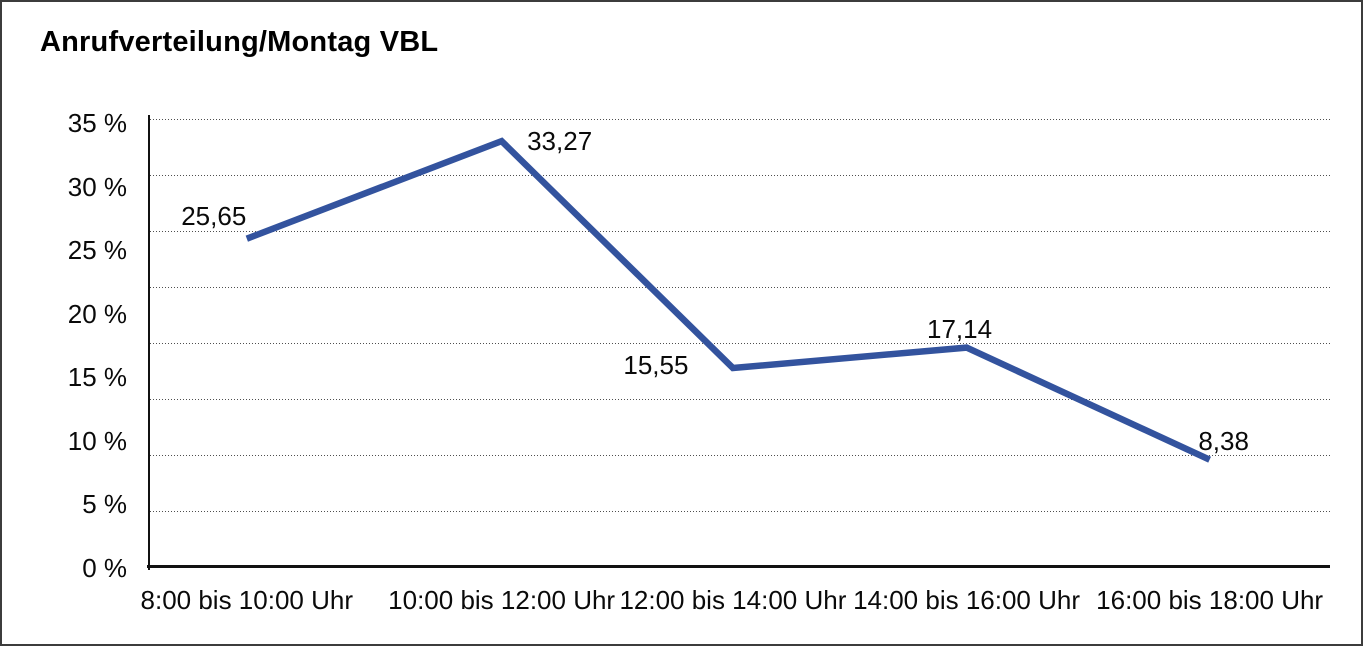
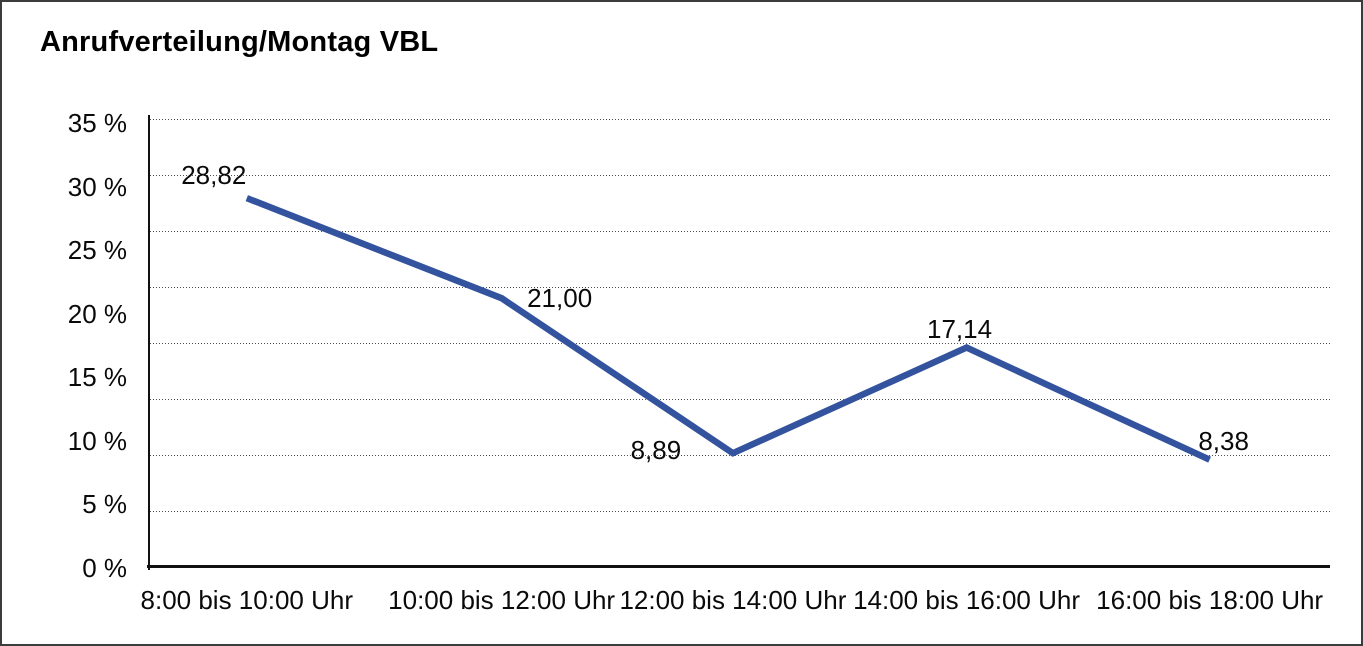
8:00 bis 10:00 Uhr: 25,65 -> 28,82
10:00 bis 12:00 Uhr: 33,27 -> 21,00
12:00 bis 14:00 Uhr: 15,55 -> 8,89
